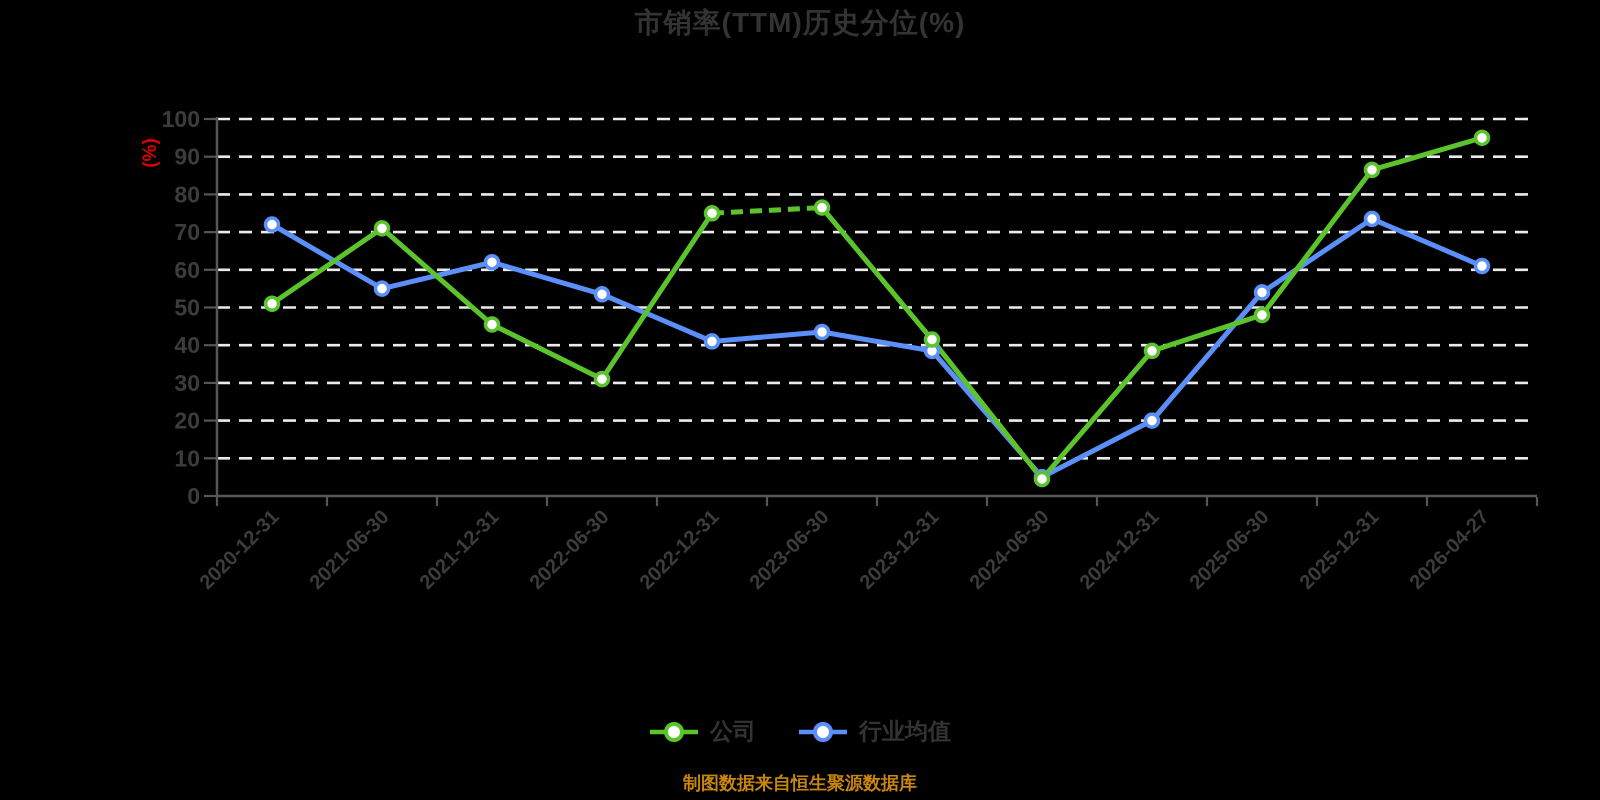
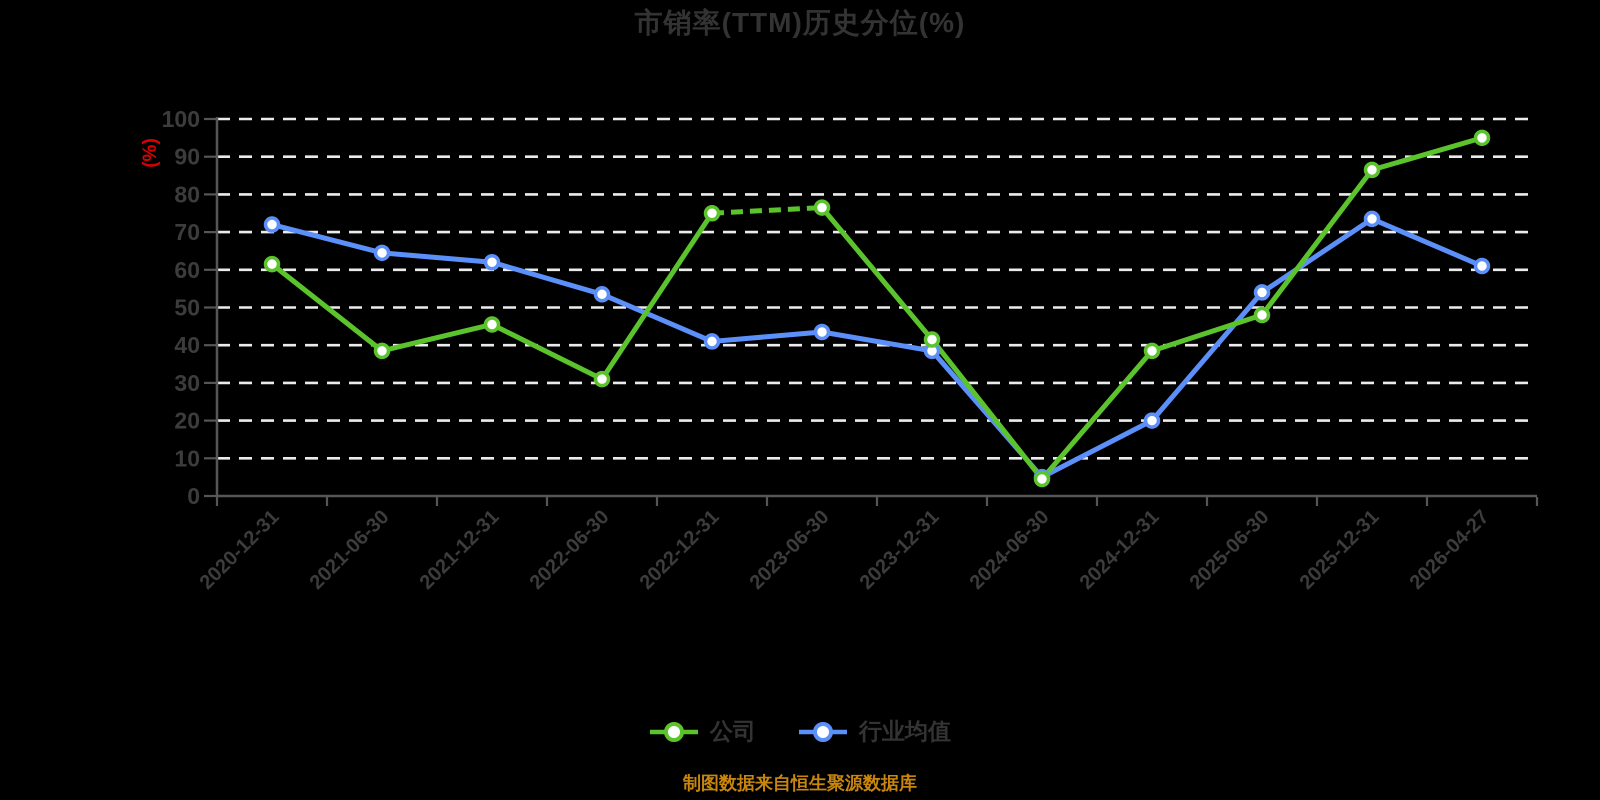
公司/2020-12-31: 51 -> 62
公司/2021-06-30: 71 -> 38
行业均值/2021-06-30: 55 -> 64
